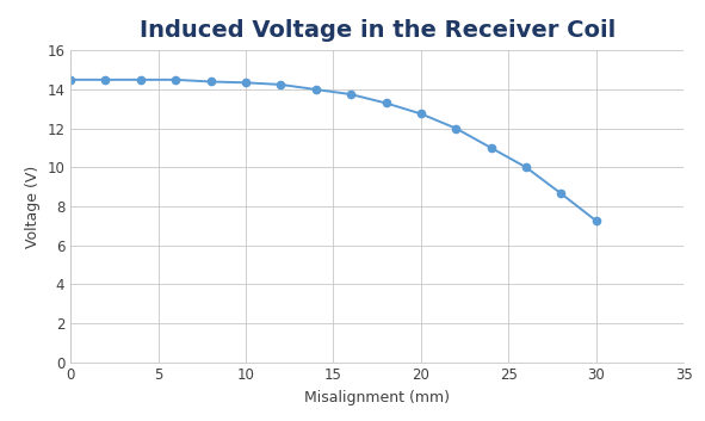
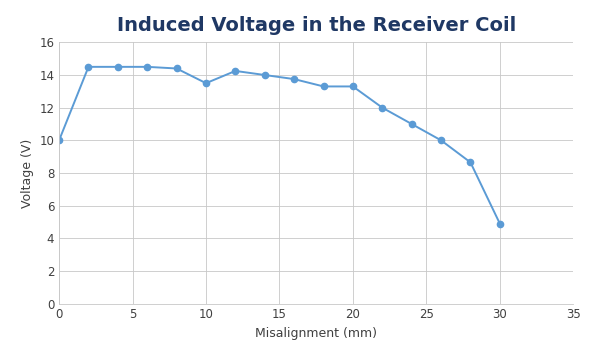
0: 14.5 -> 10.0
10: 14.3 -> 13.5
20: 12.8 -> 13.3
30: 7.2 -> 4.9
